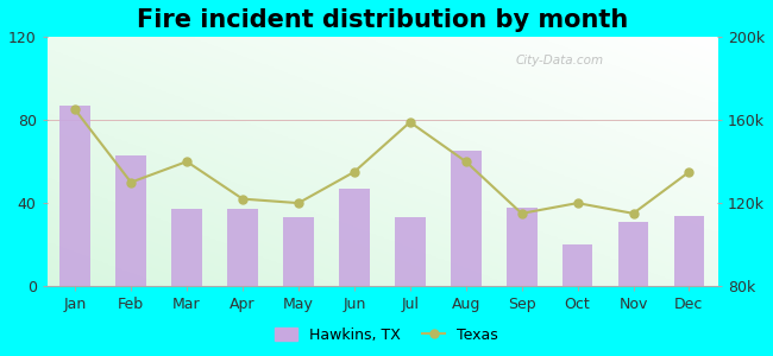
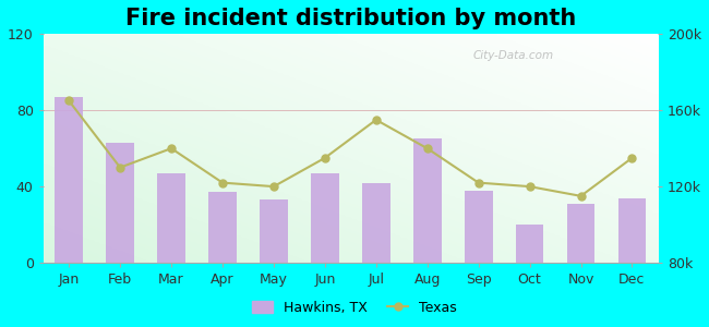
Hawkins, TX/Mar: 37 -> 47
Hawkins, TX/Jul: 33 -> 42
Texas/Jul: 159k -> 155k
Texas/Sep: 115k -> 122k
